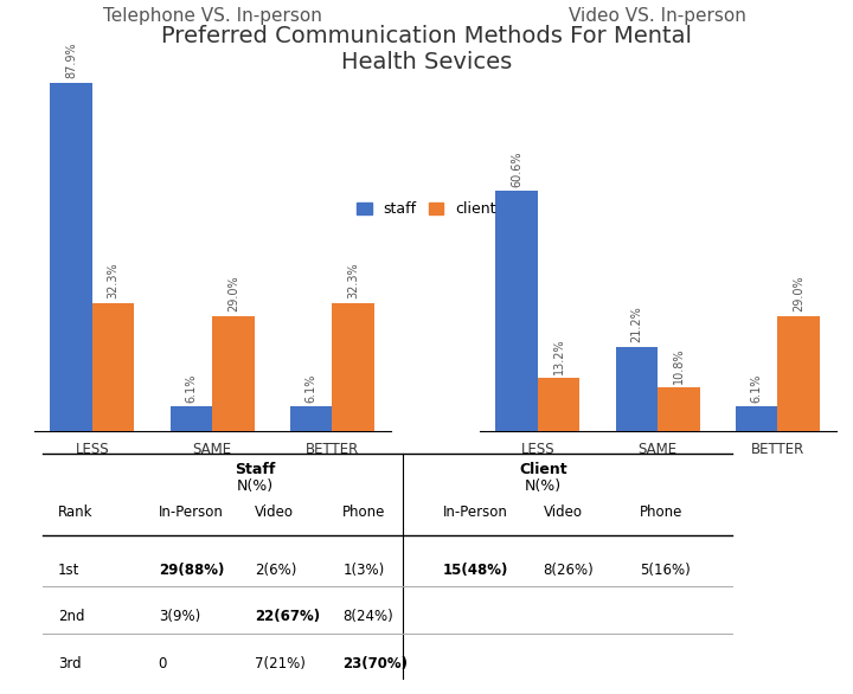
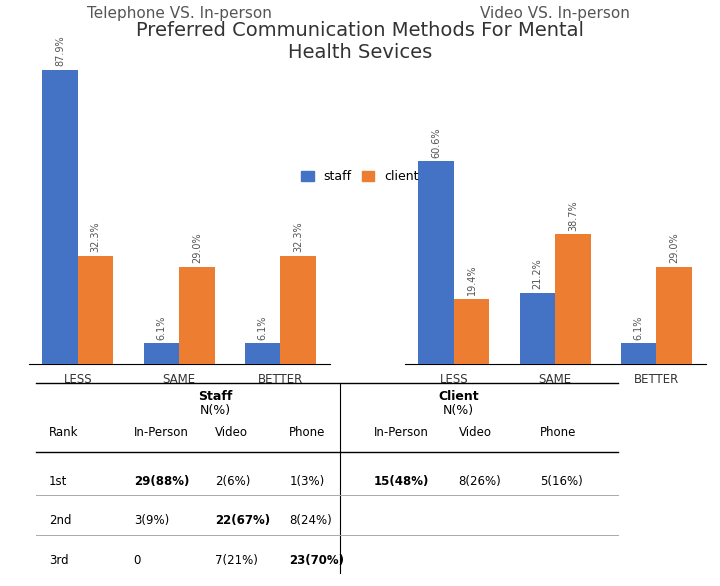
Video VS. In-person/client/LESS: 13.2% -> 19.4%
Video VS. In-person/client/SAME: 10.8% -> 38.7%
